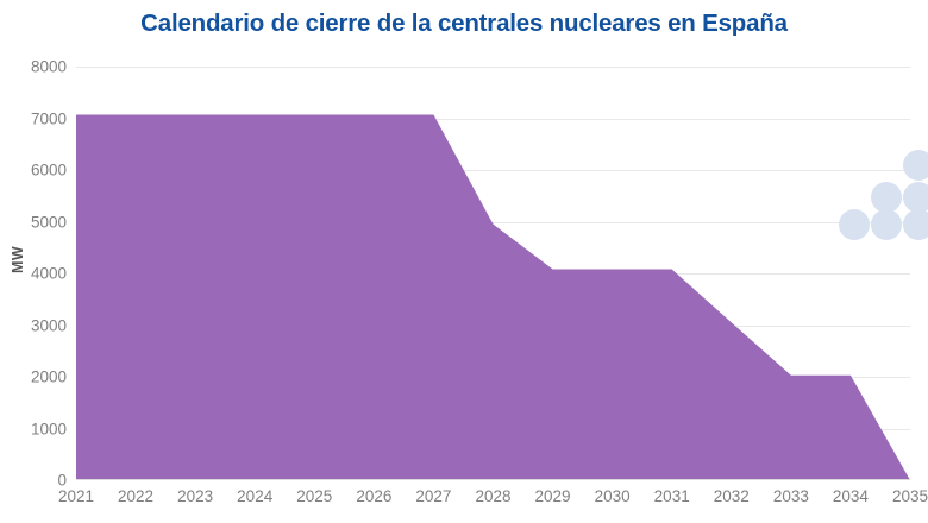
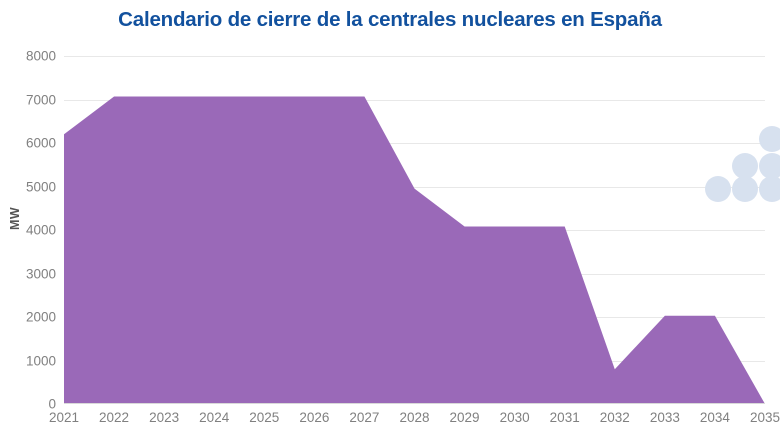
2021: 7100 -> 6200
2032: 3000 -> 800
